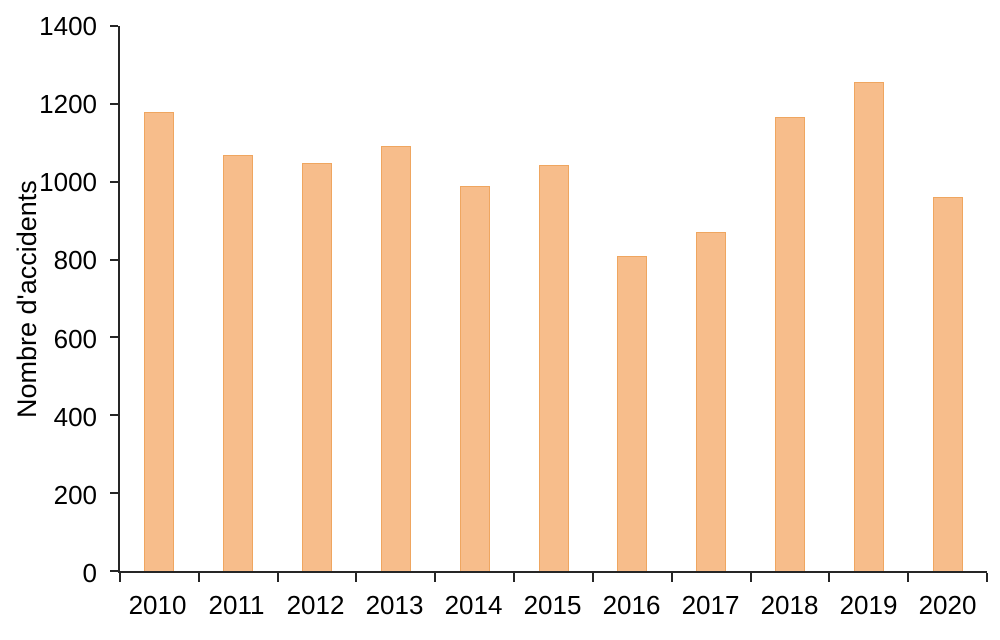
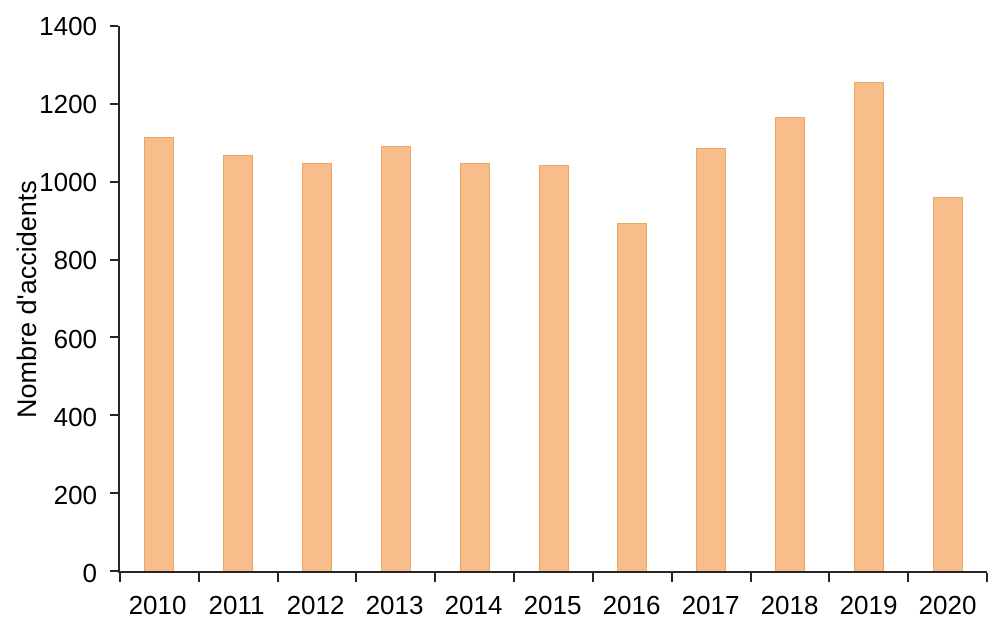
2010: 1180 -> 1120
2014: 990 -> 1050
2016: 810 -> 900
2017: 870 -> 1090
